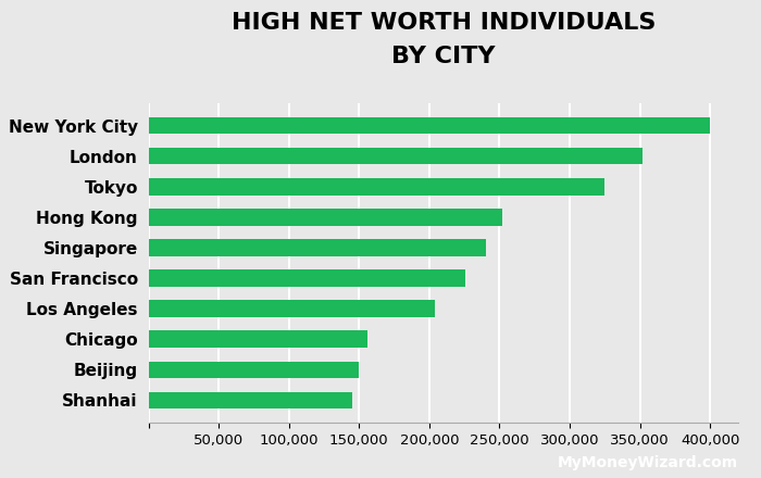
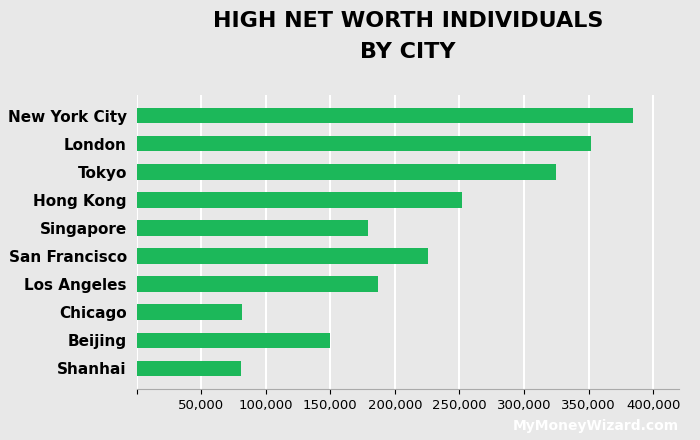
New York City: 400,000 -> 384,000
Singapore: 240,000 -> 179,000
Los Angeles: 204,000 -> 187,000
Chicago: 156,000 -> 82,000
Shanhai: 145,000 -> 81,000
